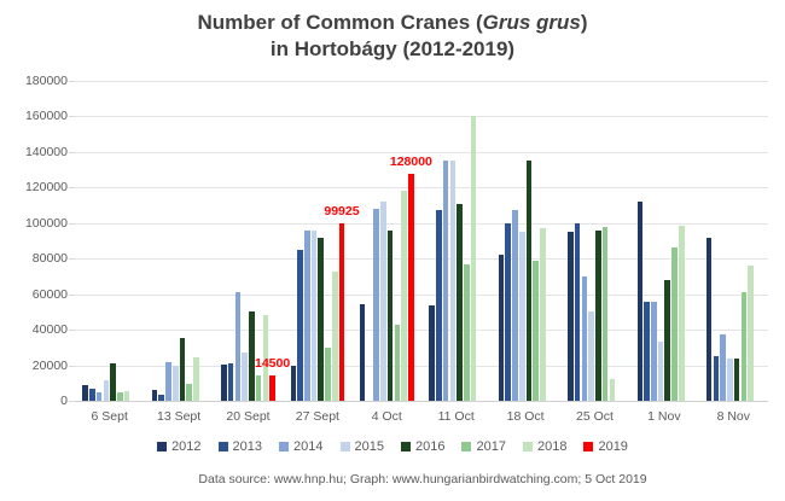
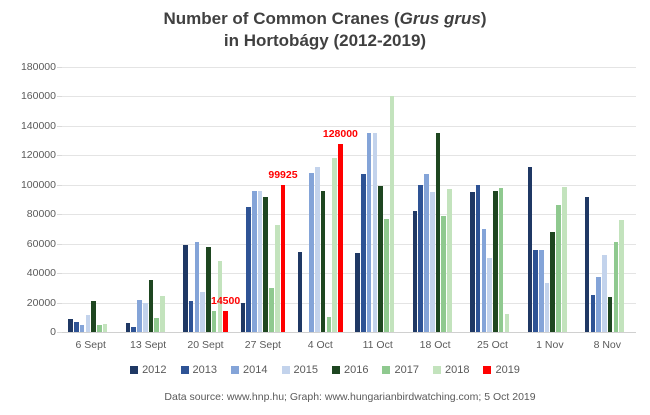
2012/20 Sept: 20000 -> 59000
2016/20 Sept: 50000 -> 58000
2017/4 Oct: 43000 -> 10000
2016/11 Oct: 111000 -> 99000
2015/8 Nov: 24000 -> 52000
